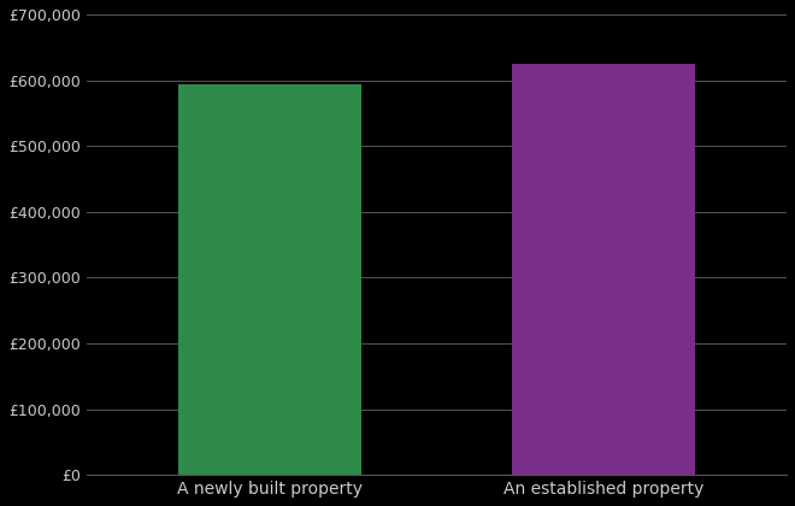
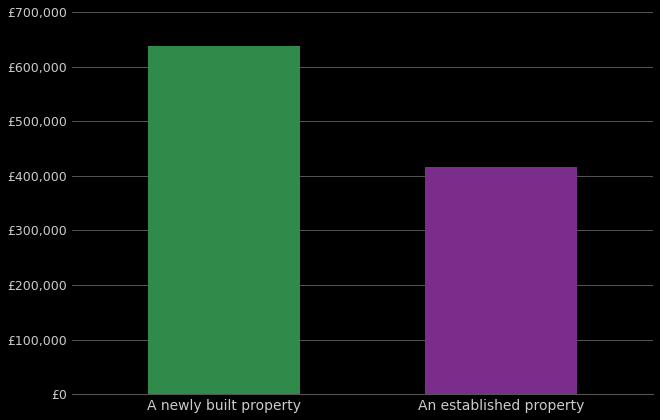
A newly built property: £594,000 -> £638,000
An established property: £625,000 -> £416,000
